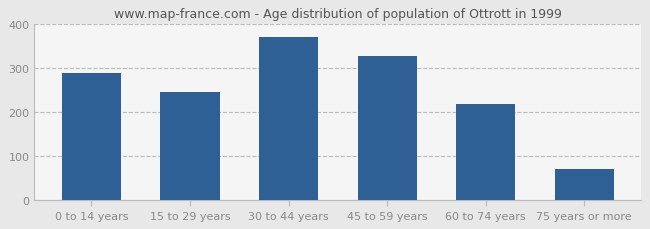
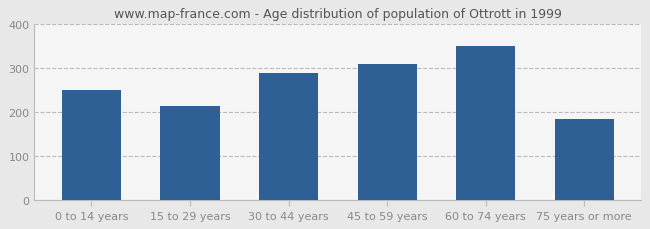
0 to 14 years: 290 -> 250
15 to 29 years: 245 -> 215
30 to 44 years: 370 -> 290
45 to 59 years: 328 -> 310
60 to 74 years: 218 -> 350
75 years or more: 70 -> 185
